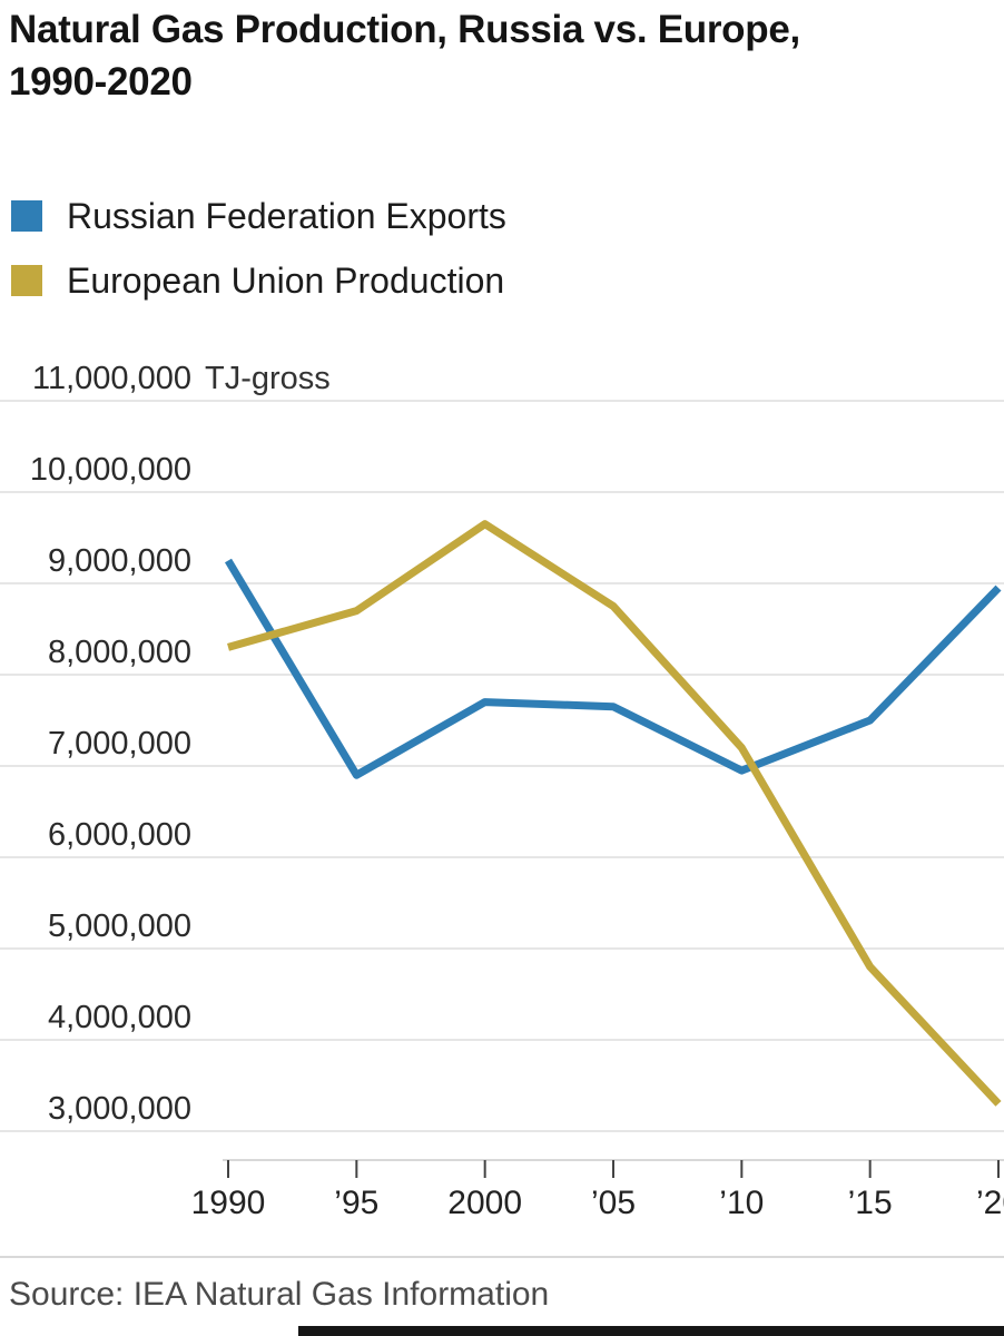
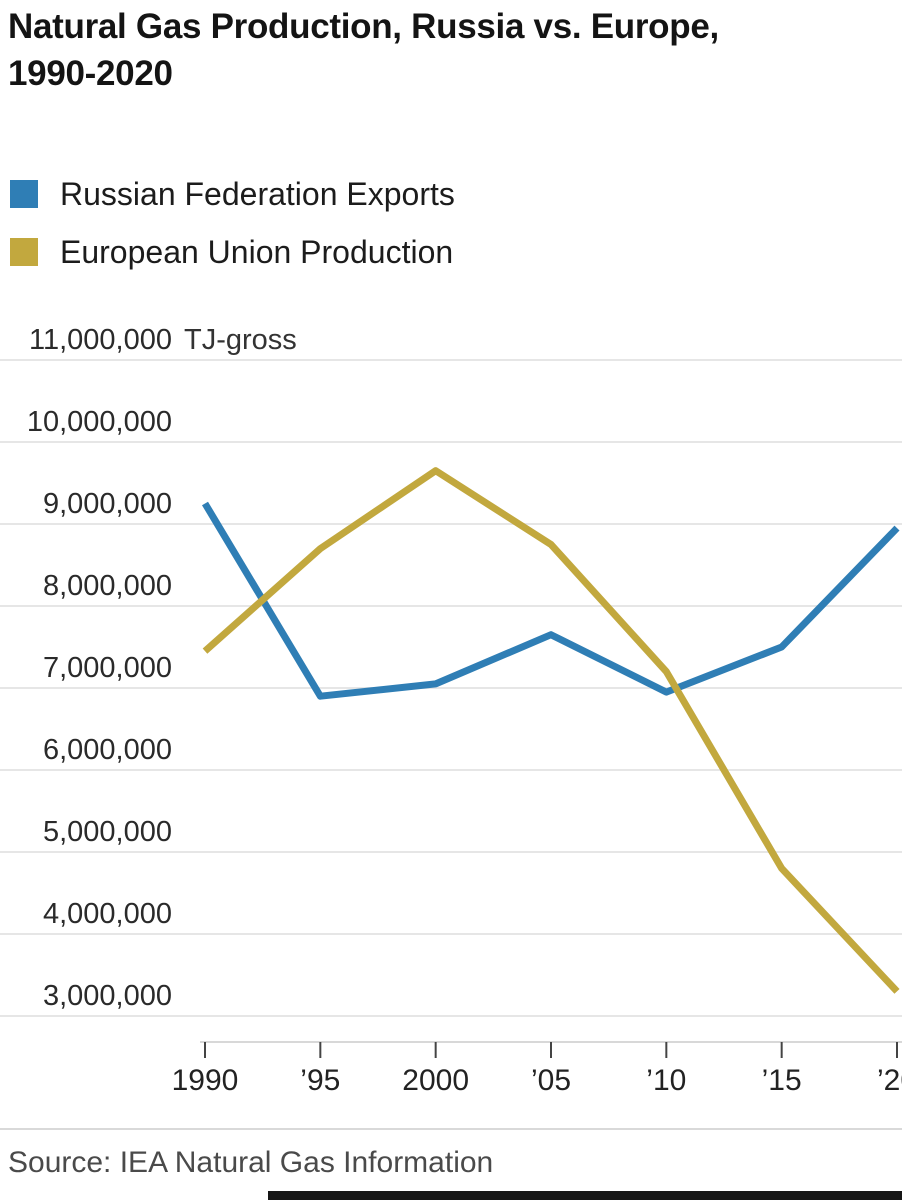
European Union Production/1990: 8300000 -> 7400000
Russian Federation Exports/2000: 7700000 -> 7000000
